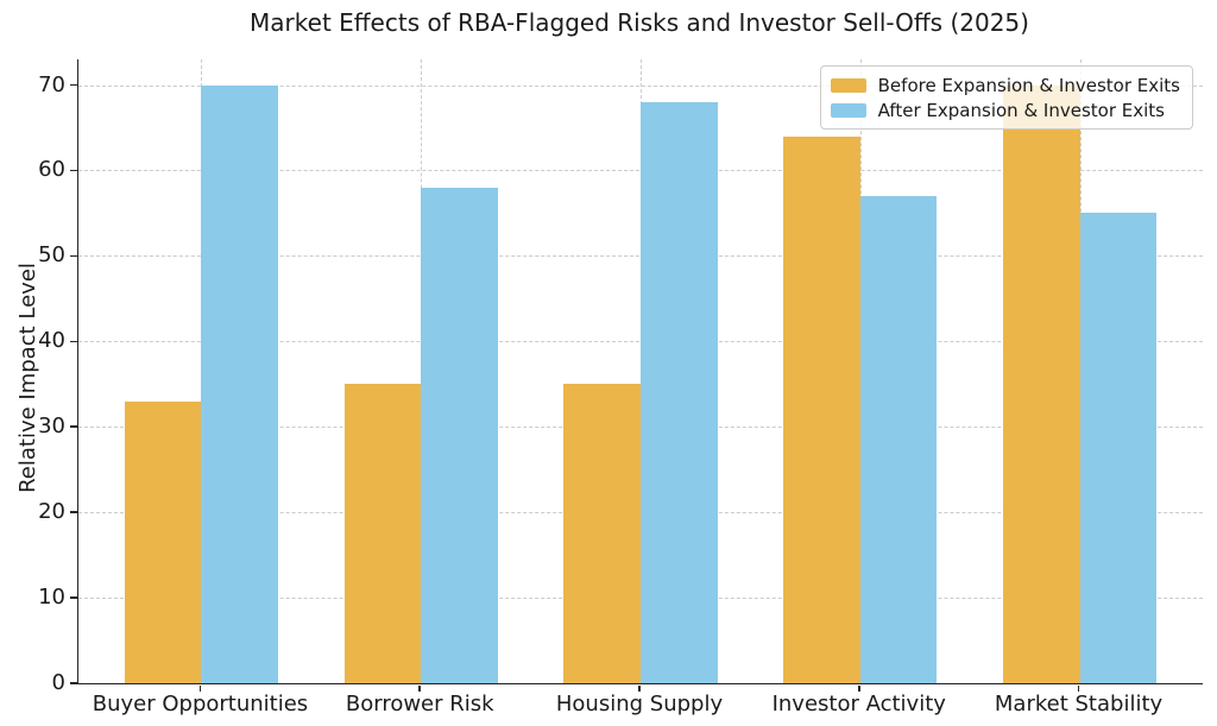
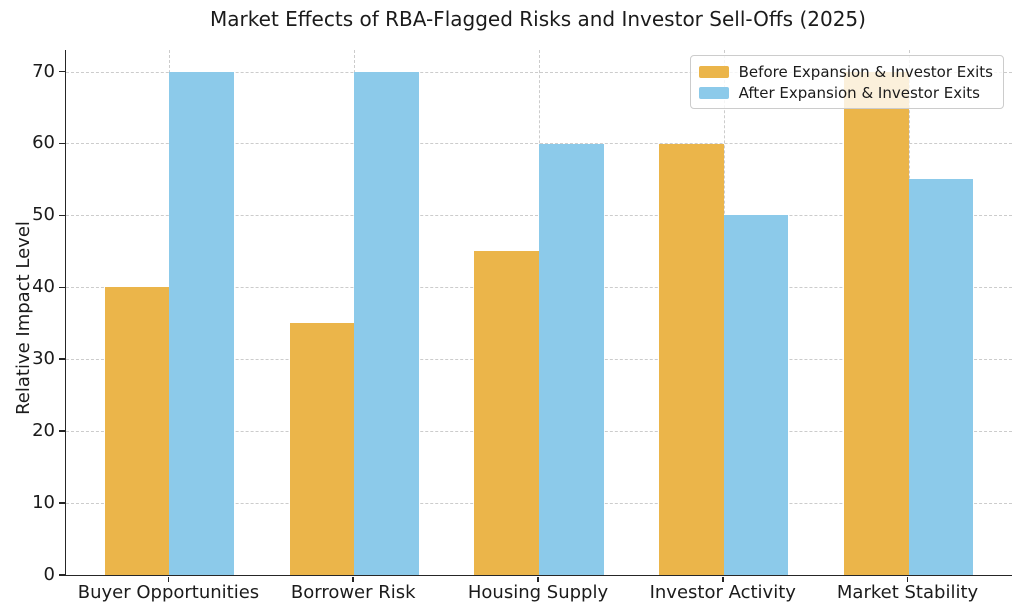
Before Expansion & Investor Exits/Buyer Opportunities: 33 -> 40
After Expansion & Investor Exits/Borrower Risk: 58 -> 70
Before Expansion & Investor Exits/Housing Supply: 35 -> 45
After Expansion & Investor Exits/Housing Supply: 68 -> 60
Before Expansion & Investor Exits/Investor Activity: 64 -> 60
After Expansion & Investor Exits/Investor Activity: 57 -> 50
